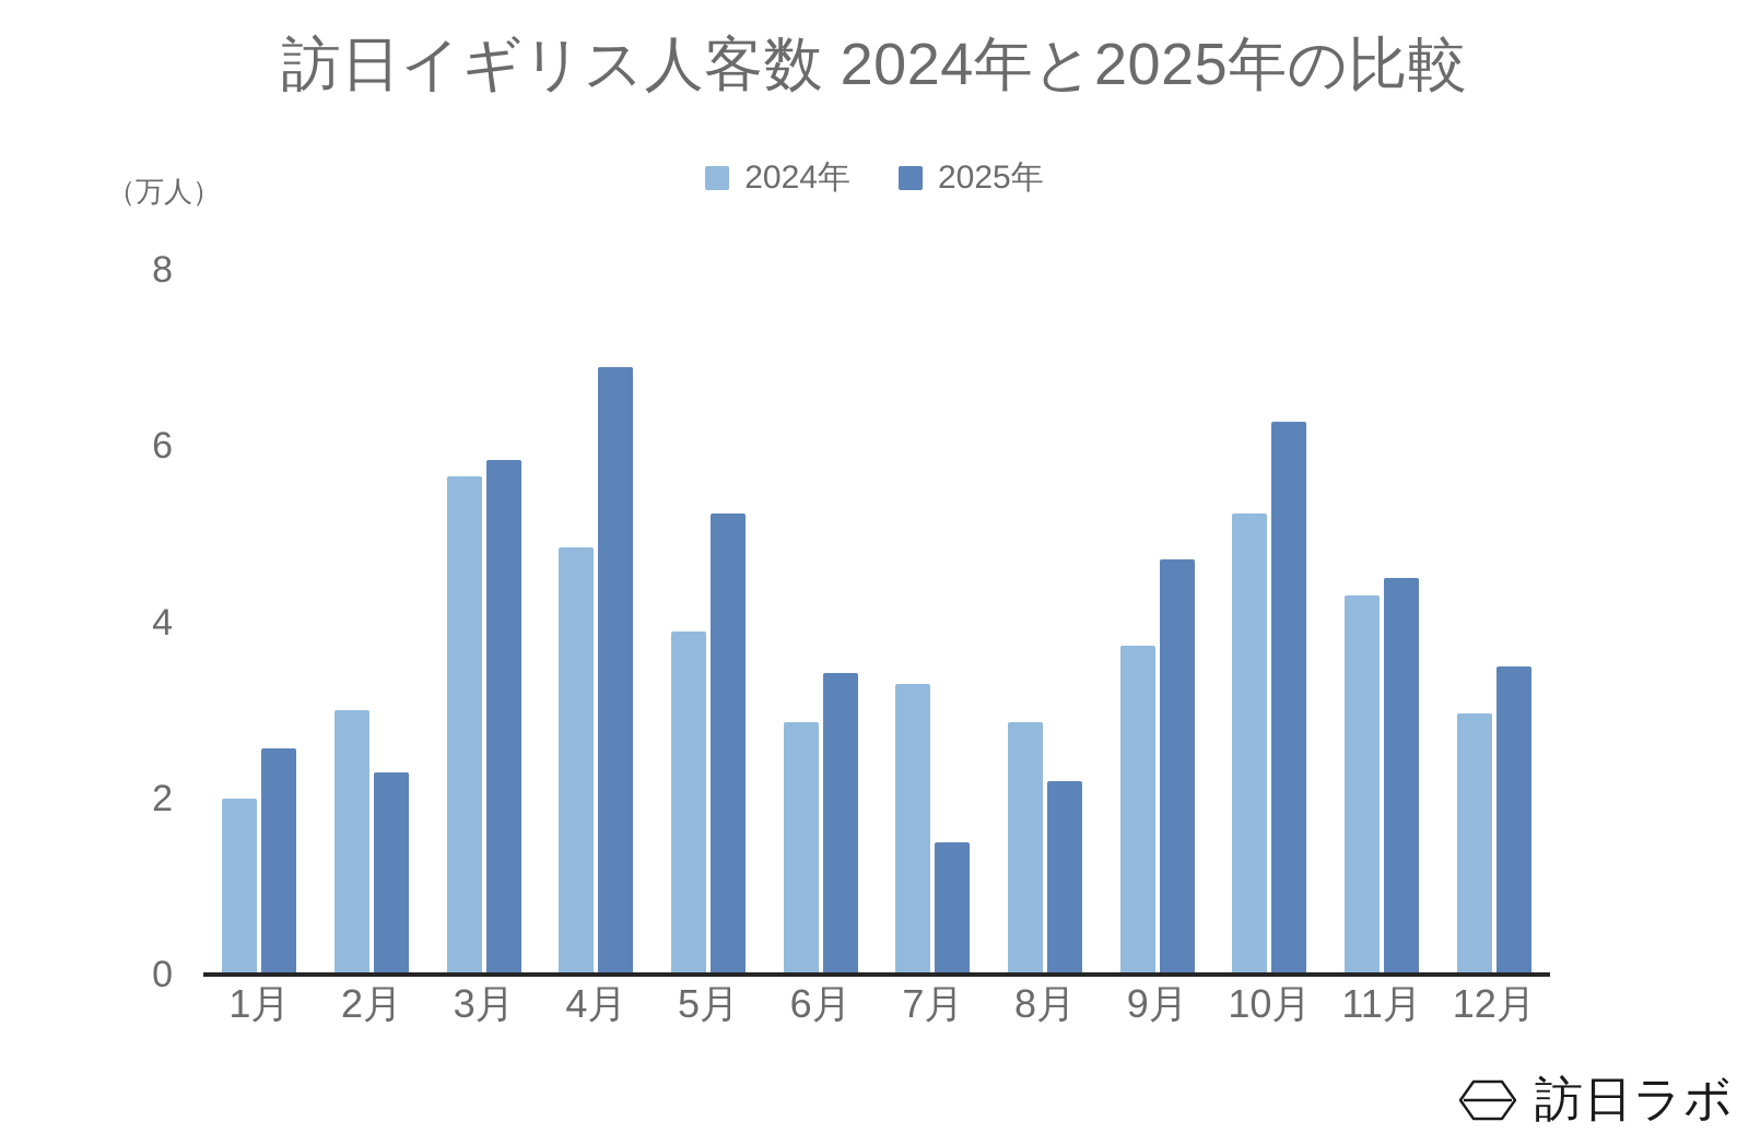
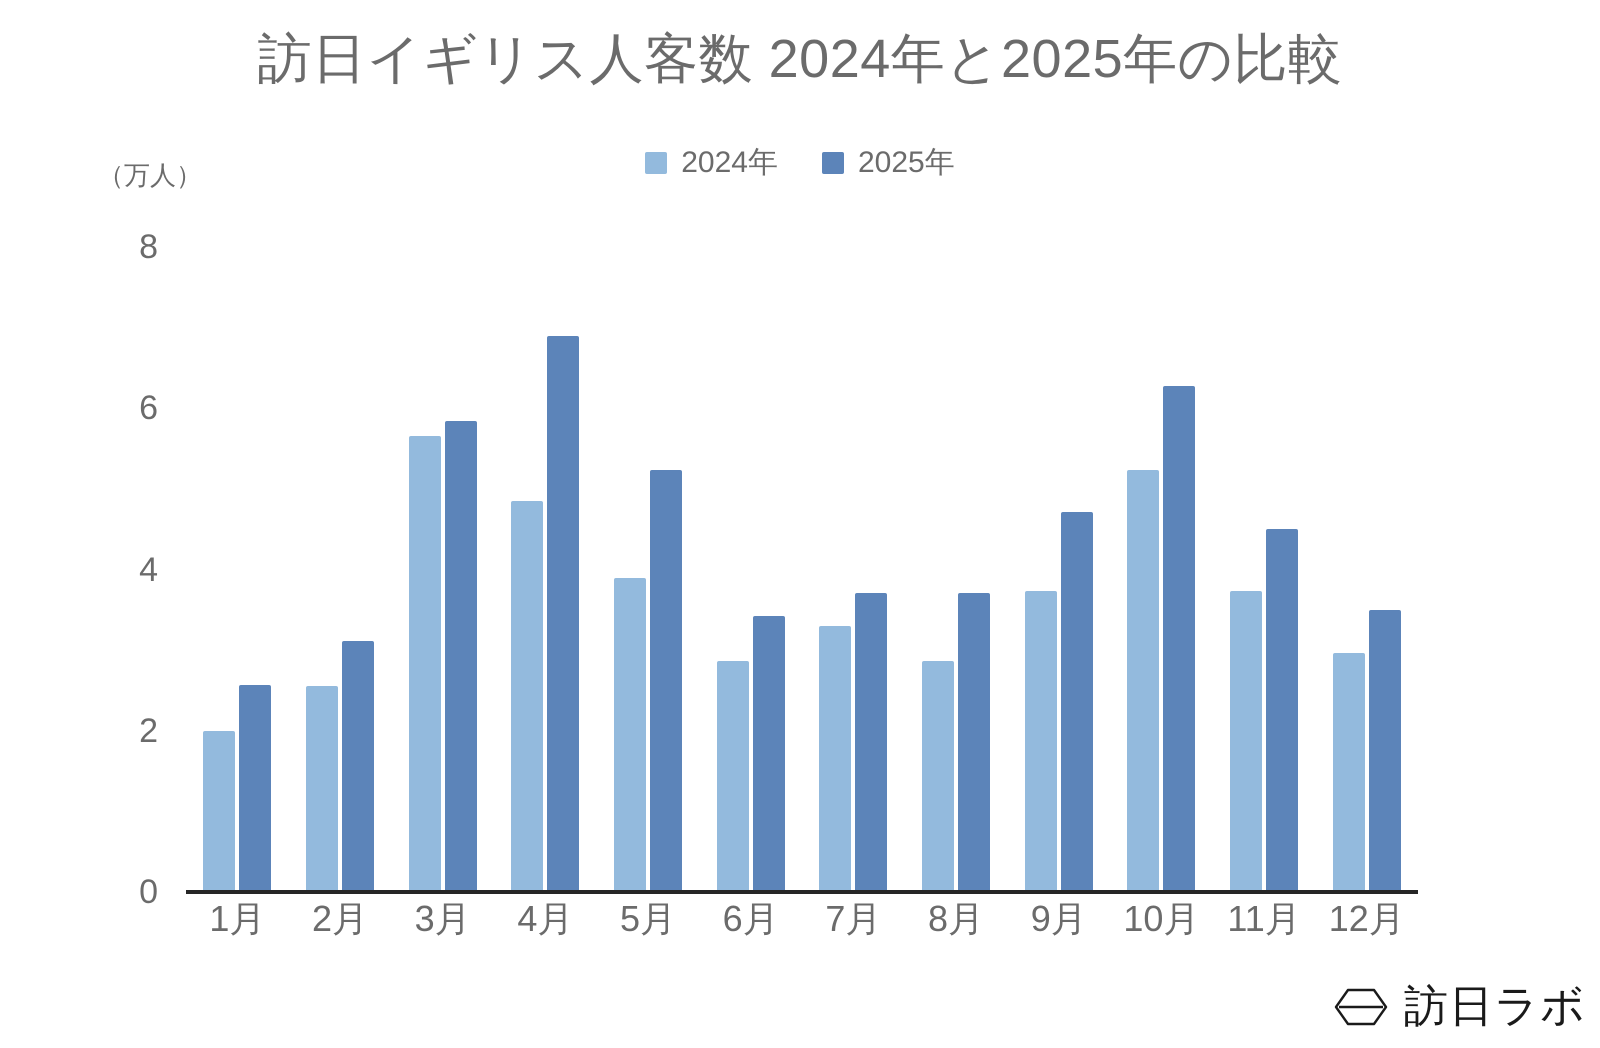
2024年/2月: 3.0 -> 2.6
2025年/2月: 2.3 -> 3.1
2025年/7月: 1.5 -> 3.7
2025年/8月: 2.2 -> 3.7
2024年/11月: 4.3 -> 3.7
